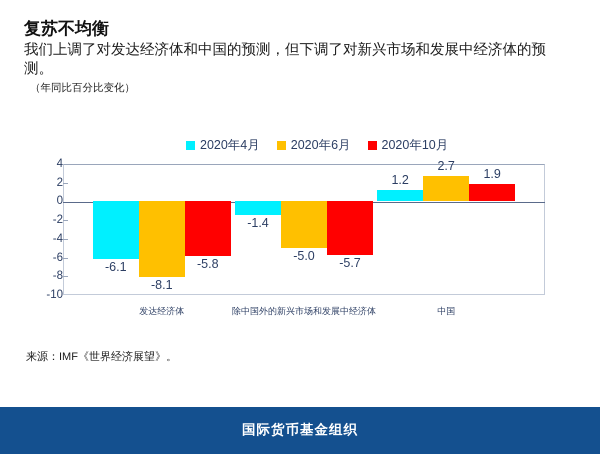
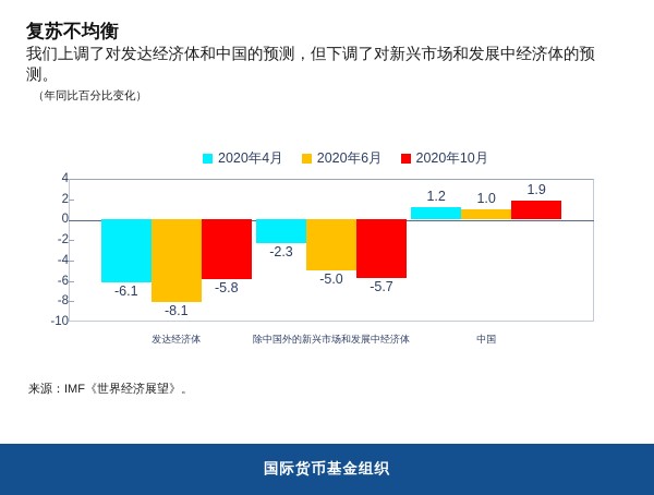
2020年4月/除中国外的新兴市场和发展中经济体: -1.4 -> -2.3
2020年6月/中国: 2.7 -> 1.0
